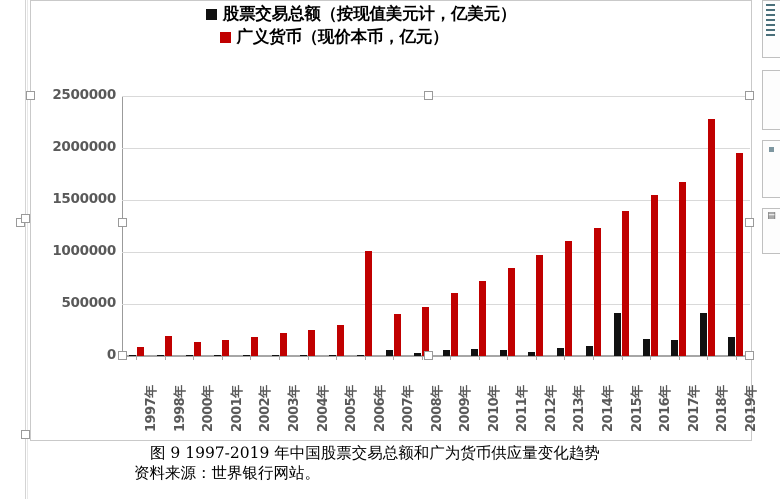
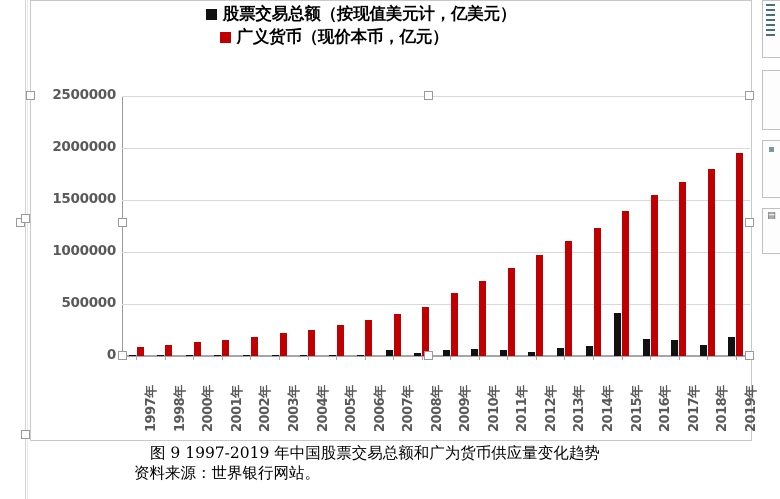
广义货币（现价本币，亿元）/1998年: 190000 -> 100000
广义货币（现价本币，亿元）/2006年: 1010000 -> 350000
股票交易总额（按现值美元计，亿美元）/2018年: 410000 -> 110000
广义货币（现价本币，亿元）/2018年: 2280000 -> 1800000
